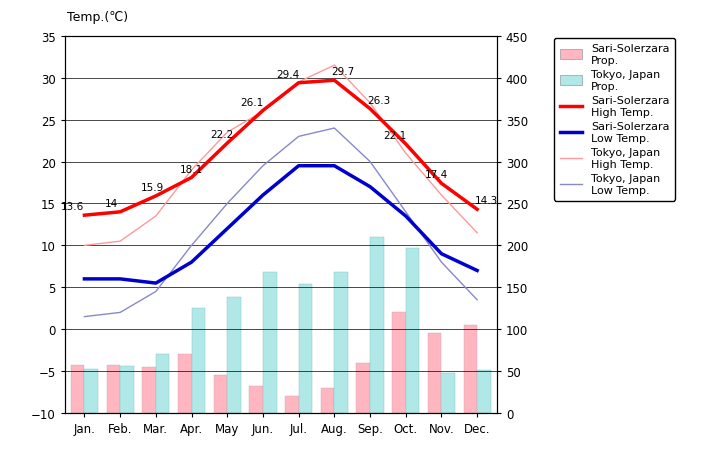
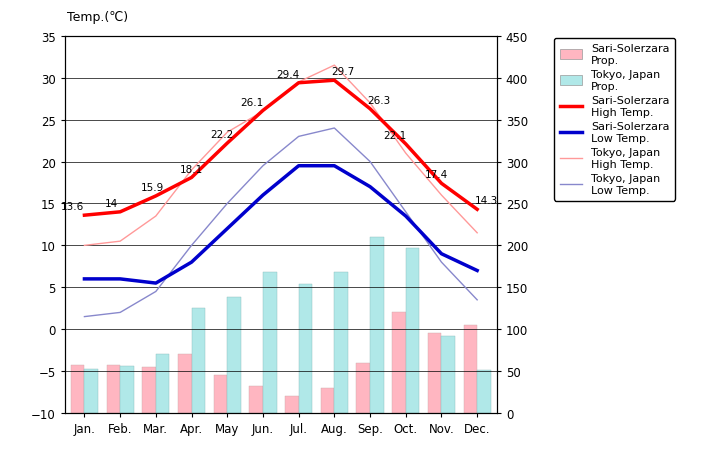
Tokyo, Japan Prop./Nov.: 48 -> 92
